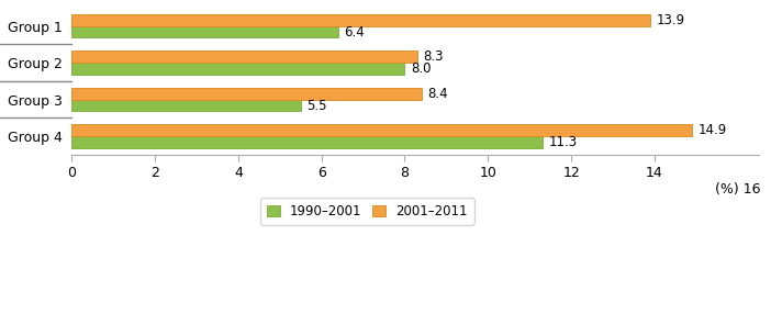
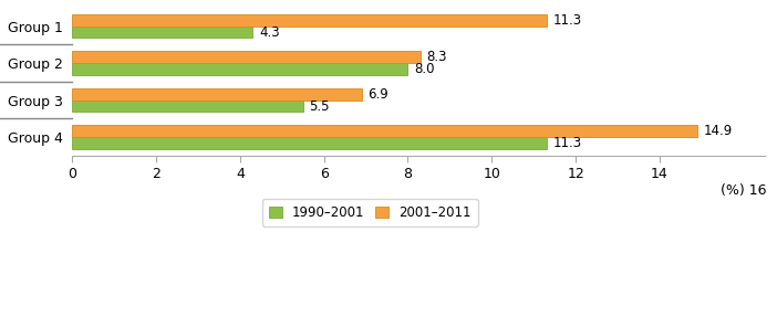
2001–2011/Group 1: 13.9 -> 11.3
1990–2001/Group 1: 6.4 -> 4.3
2001–2011/Group 3: 8.4 -> 6.9
